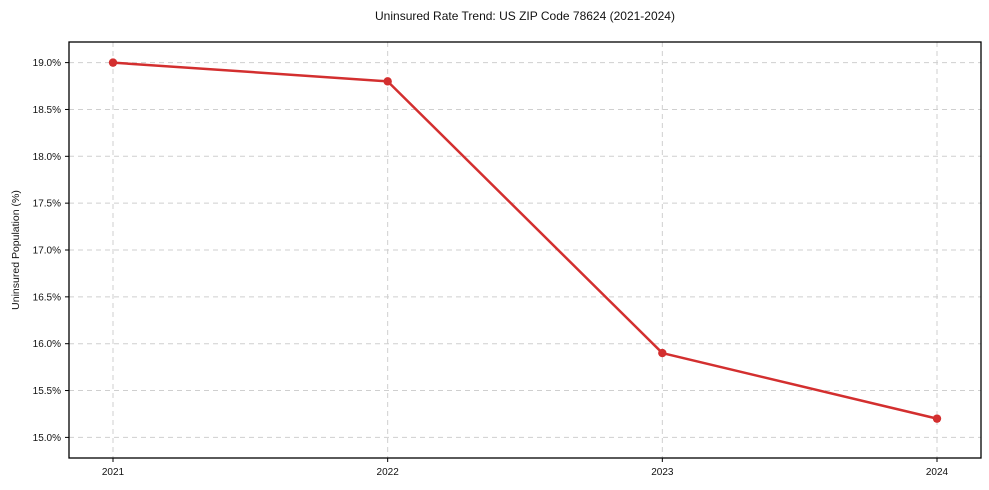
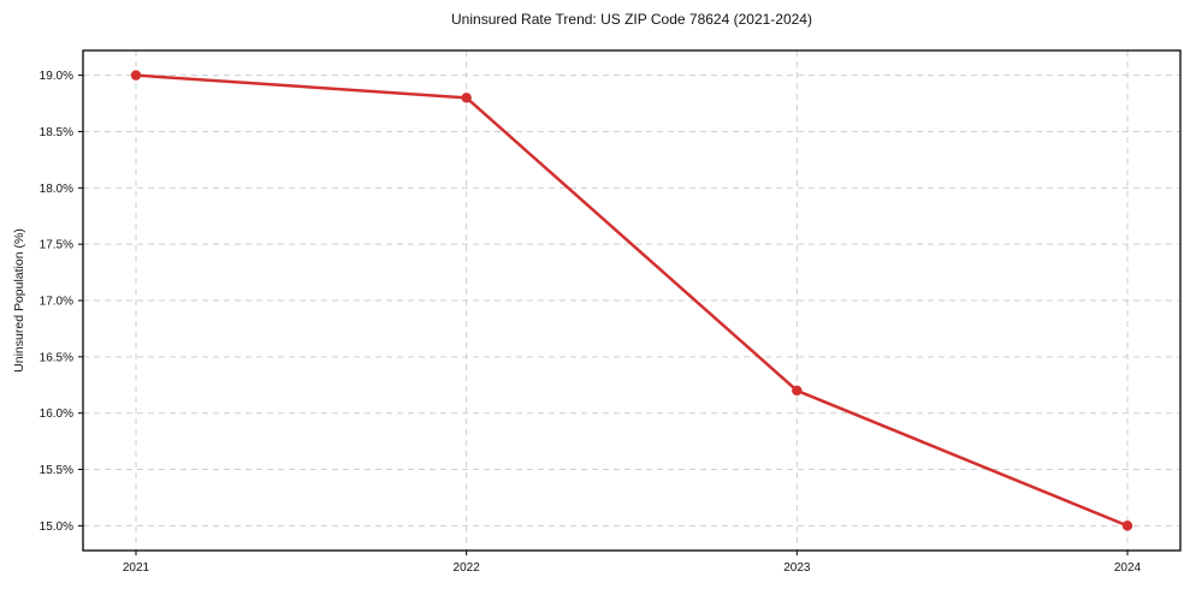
2023: 15.9% -> 16.2%
2024: 15.2% -> 15.0%
